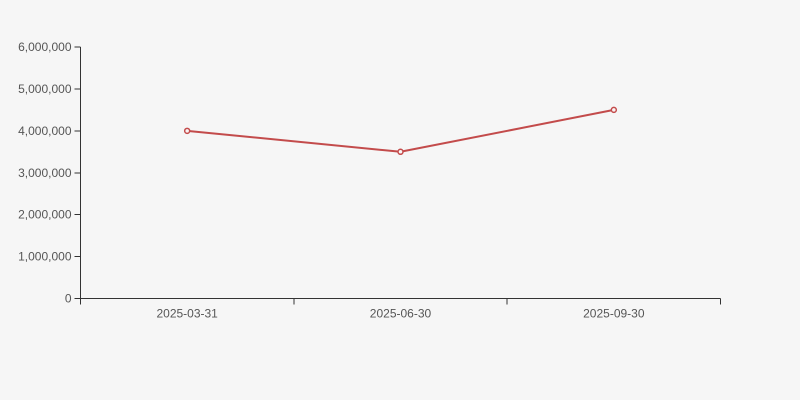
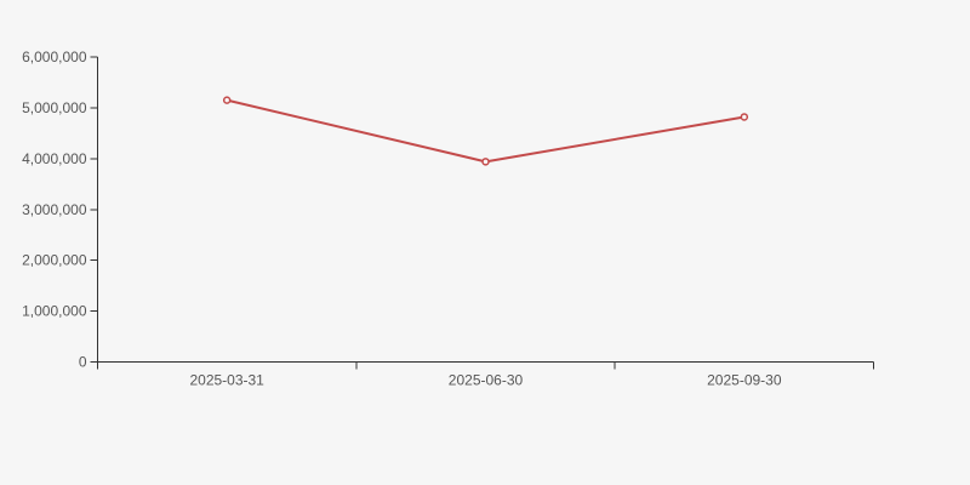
2025-03-31: 4000000 -> 5200000
2025-06-30: 3500000 -> 3900000
2025-09-30: 4500000 -> 4800000
